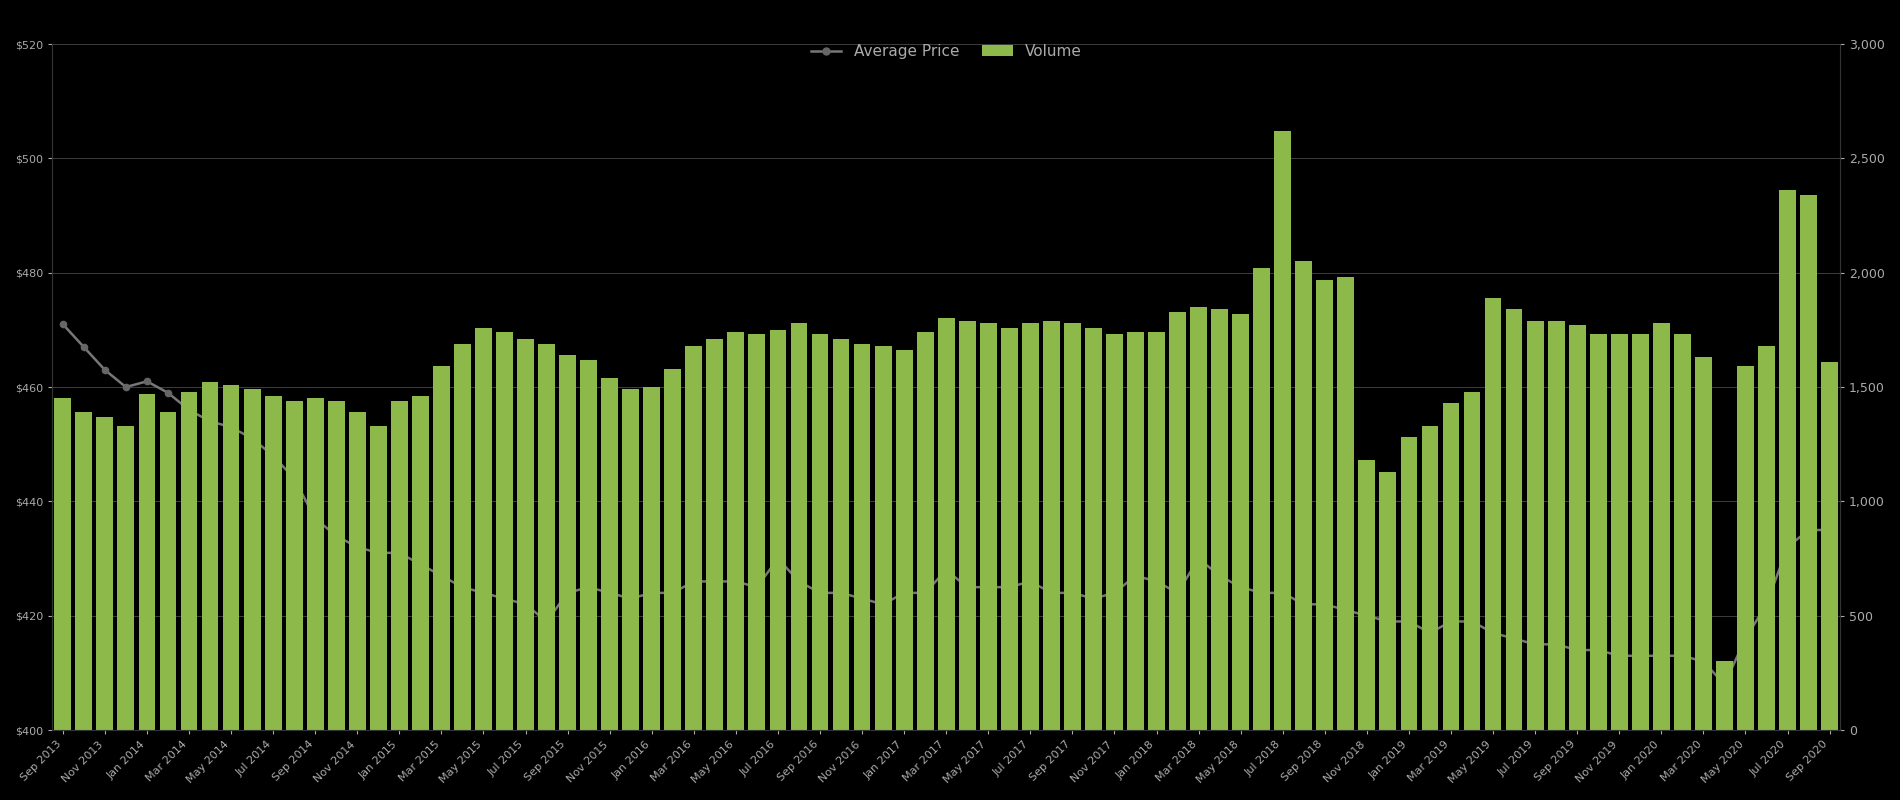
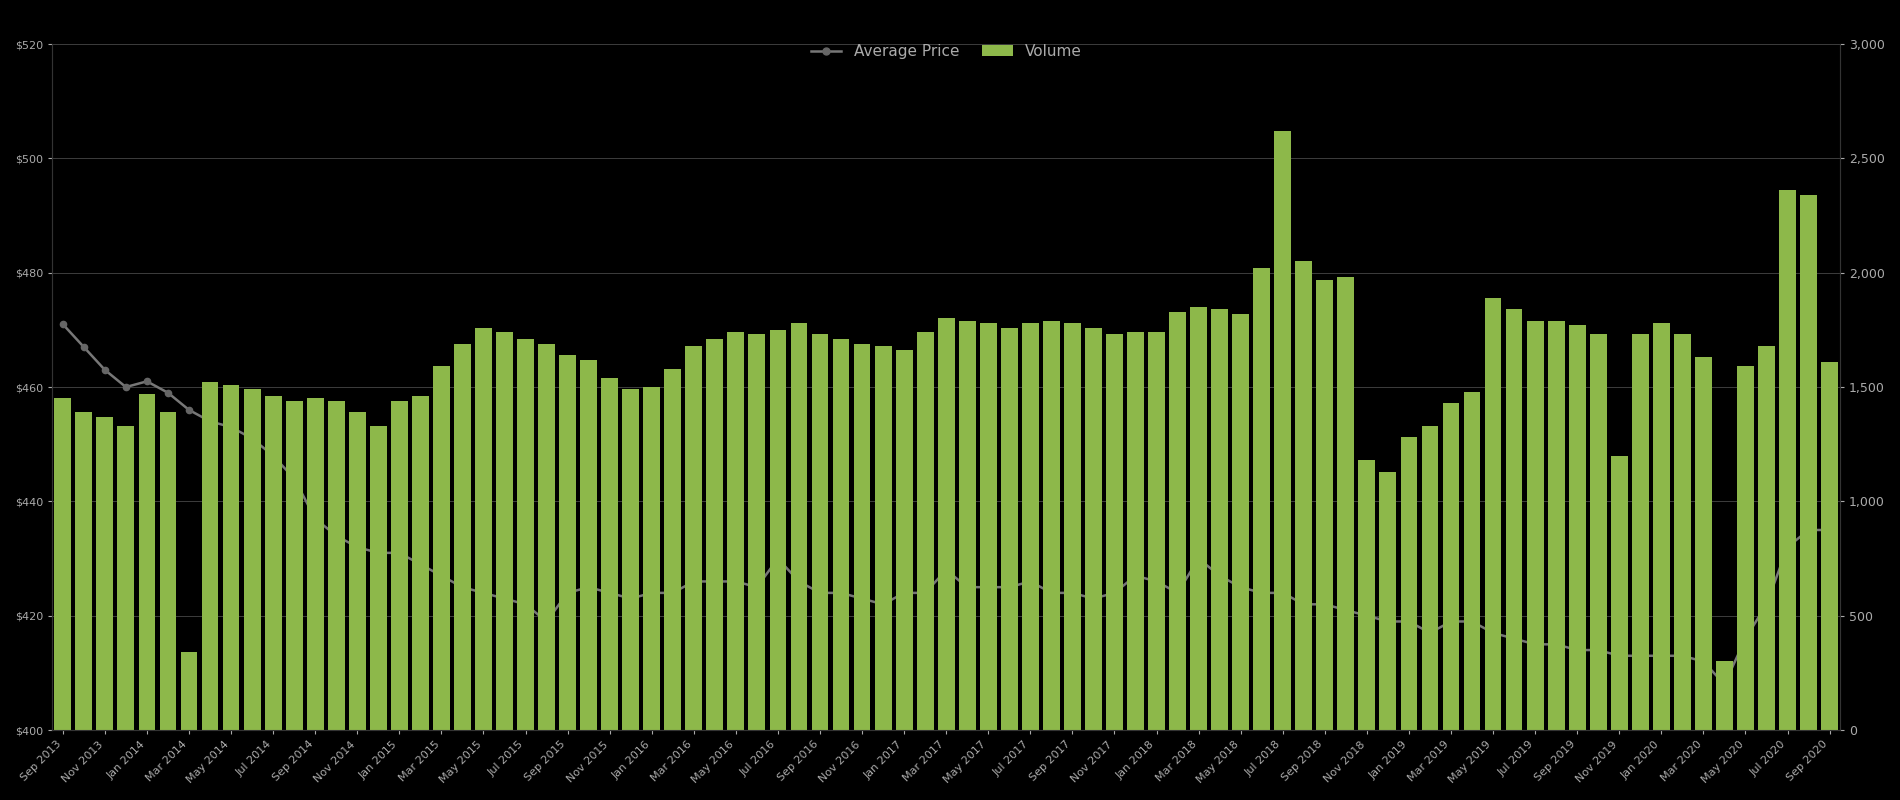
Volume/Mar 2014: 1,480 -> 340
Volume/Nov 2019: 1,730 -> 1,200
